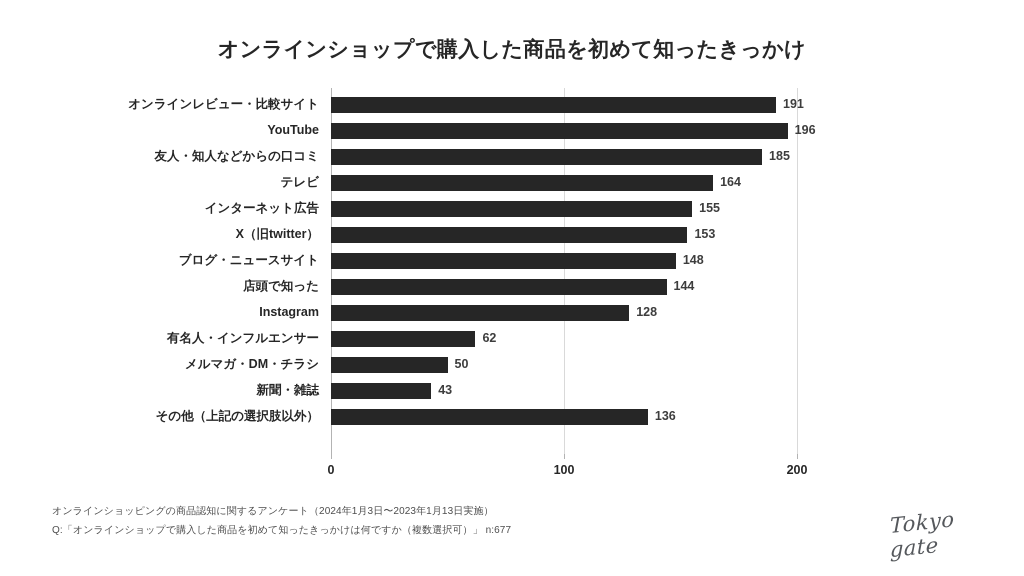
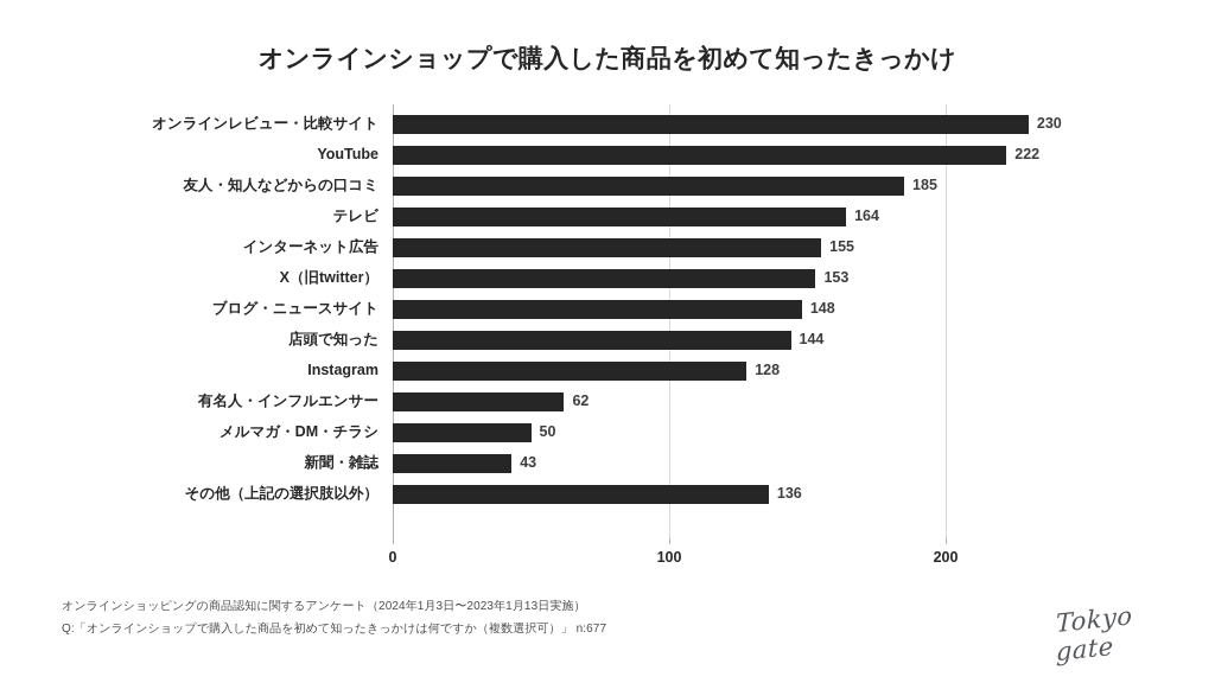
オンラインレビュー・比較サイト: 191 -> 230
YouTube: 196 -> 222
